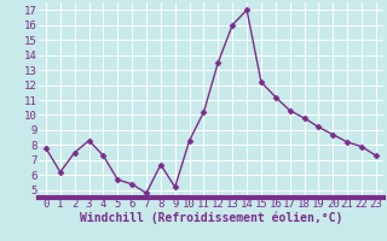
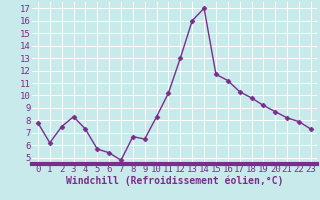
9: 5.2 -> 6.5
12: 13.5 -> 13.0
15: 12.2 -> 11.7
